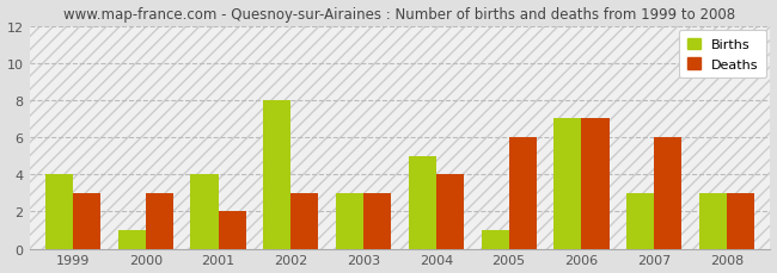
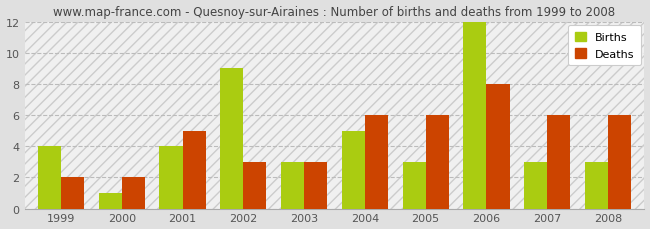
Deaths/1999: 3 -> 2
Deaths/2000: 3 -> 2
Deaths/2001: 2 -> 5
Births/2002: 8 -> 9
Deaths/2004: 4 -> 6
Births/2005: 1 -> 3
Births/2006: 7 -> 12
Deaths/2006: 7 -> 8
Deaths/2008: 3 -> 6
